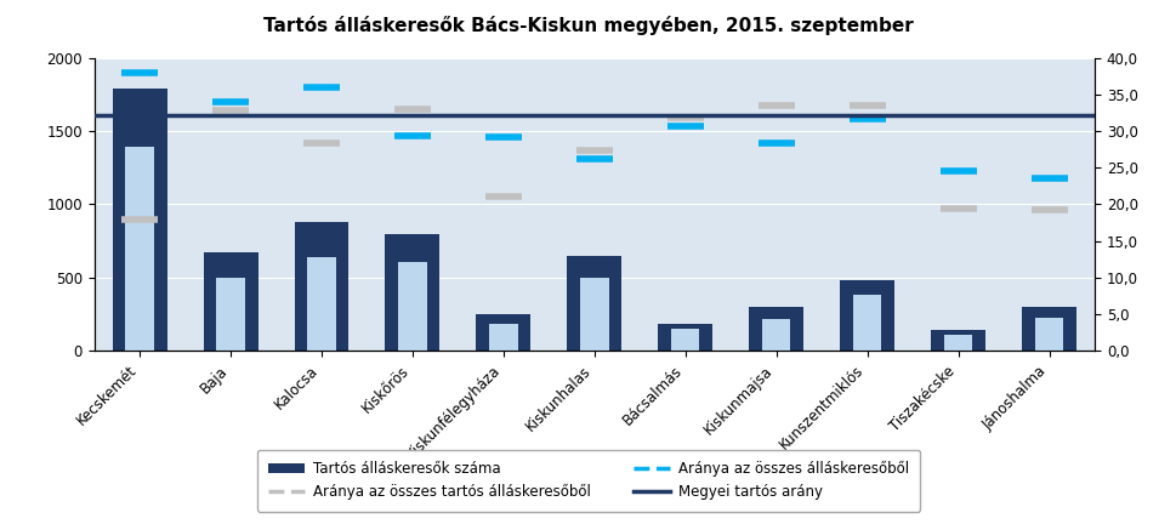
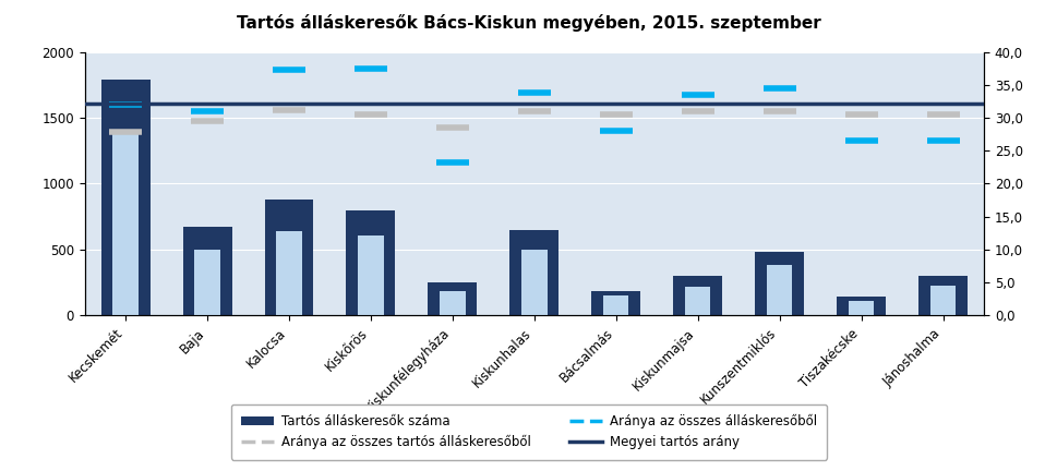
Aránya az összes álláskeresőből/Kecskemét: 38,0 -> 32,0
Aránya az összes tartós álláskeresőből/Kecskemét: 18,0 -> 27,8
Aránya az összes álláskeresőből/Baja: 34,0 -> 31,0
Aránya az összes tartós álláskeresőből/Baja: 32,8 -> 29,5
Aránya az összes álláskeresőből/Kalocsa: 36,0 -> 37,2
Aránya az összes tartós álláskeresőből/Kalocsa: 28,4 -> 31,2
Aránya az összes álláskeresőből/Kiskőrös: 29,4 -> 37,5
Aránya az összes tartós álláskeresőből/Kiskőrös: 33,0 -> 30,5
Aránya az összes álláskeresőből/Kiskunfélegyháza: 29,2 -> 23,2
Aránya az összes tartós álláskeresőből/Kiskunfélegyháza: 21,0 -> 28,5
Aránya az összes álláskeresőből/Kiskunhalas: 26,2 -> 33,8
Aránya az összes tartós álláskeresőből/Kiskunhalas: 27,4 -> 31,0
Aránya az összes álláskeresőből/Bácsalmás: 30,6 -> 28,0
Aránya az összes tartós álláskeresőből/Bácsalmás: 31,8 -> 30,5
Aránya az összes álláskeresőből/Kiskunmajsa: 28,4 -> 33,5
Aránya az összes tartós álláskeresőből/Kiskunmajsa: 33,4 -> 31,0
Aránya az összes álláskeresőből/Kunszentmiklós: 31,6 -> 34,5
Aránya az összes tartós álláskeresőből/Kunszentmiklós: 33,4 -> 31,0
Aránya az összes álláskeresőből/Tiszakécske: 24,6 -> 26,5
Aránya az összes tartós álláskeresőből/Tiszakécske: 19,4 -> 30,5
Aránya az összes álláskeresőből/Jánoshalma: 23,6 -> 26,5
Aránya az összes tartós álláskeresőből/Jánoshalma: 19,2 -> 30,5
